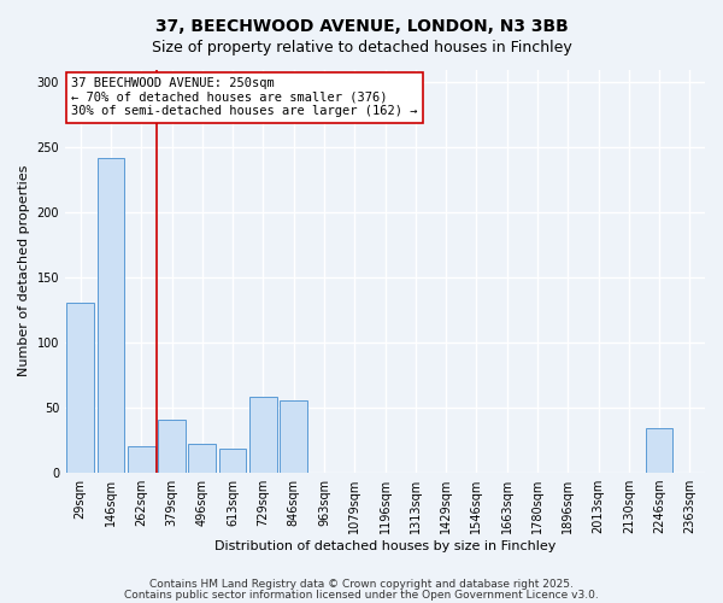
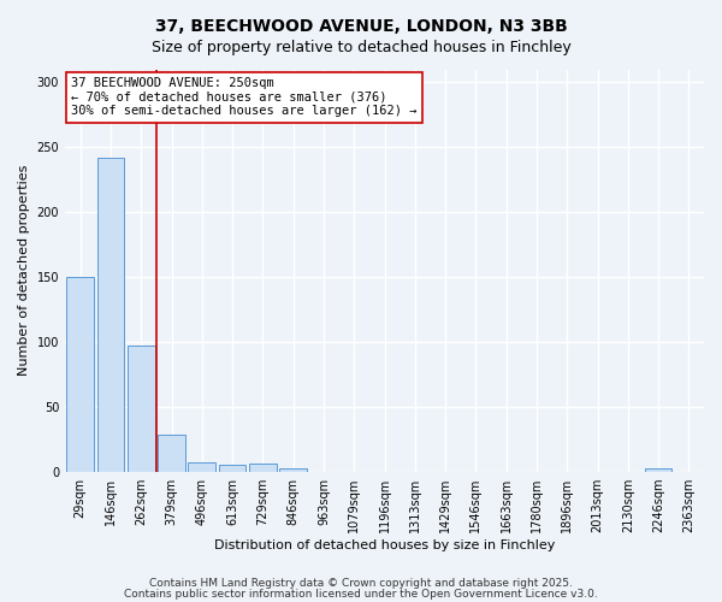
29sqm: 130 -> 150
262sqm: 20 -> 97
379sqm: 40 -> 28
496sqm: 22 -> 7
613sqm: 18 -> 5
729sqm: 58 -> 6
846sqm: 55 -> 2
2246sqm: 34 -> 2
